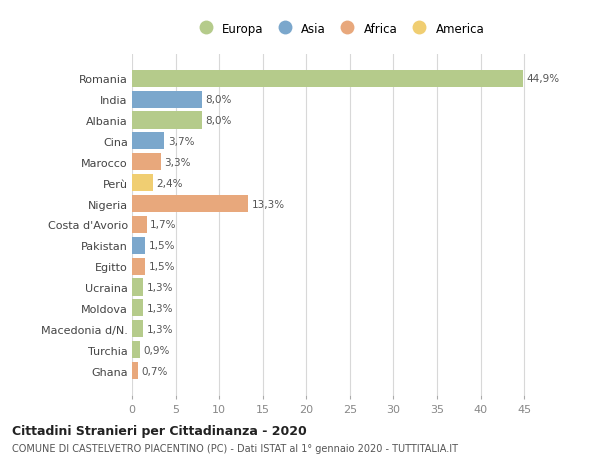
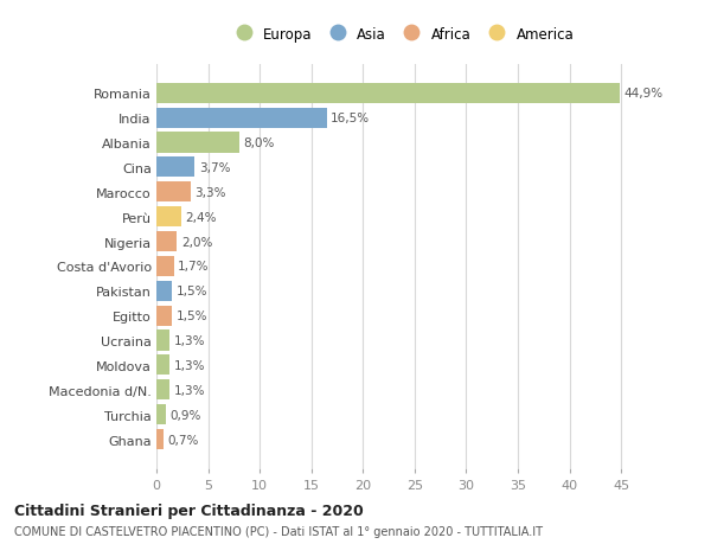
India: 8,0% -> 16,5%
Nigeria: 13,3% -> 2,0%
